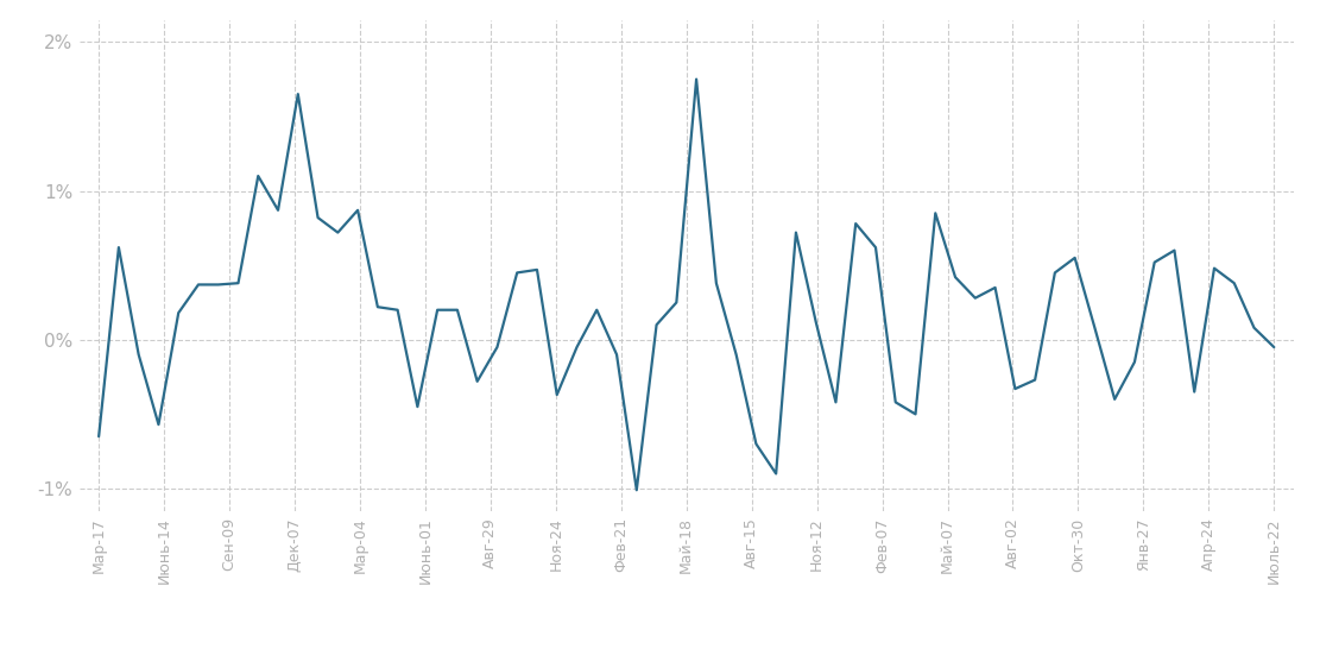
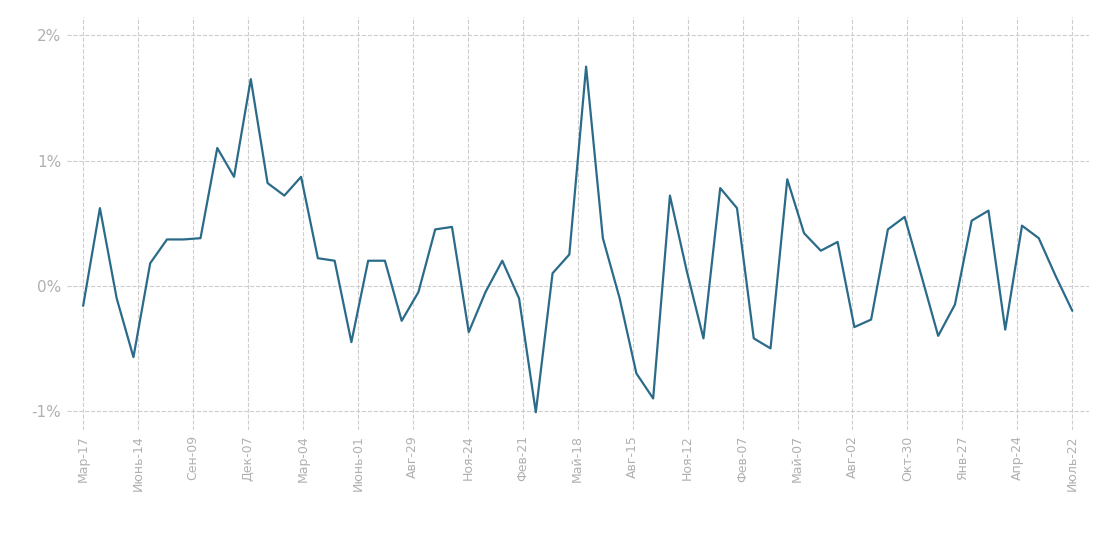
Мар-17: -0.65% -> -0.16%
Июль-22: -0.05% -> -0.20%
